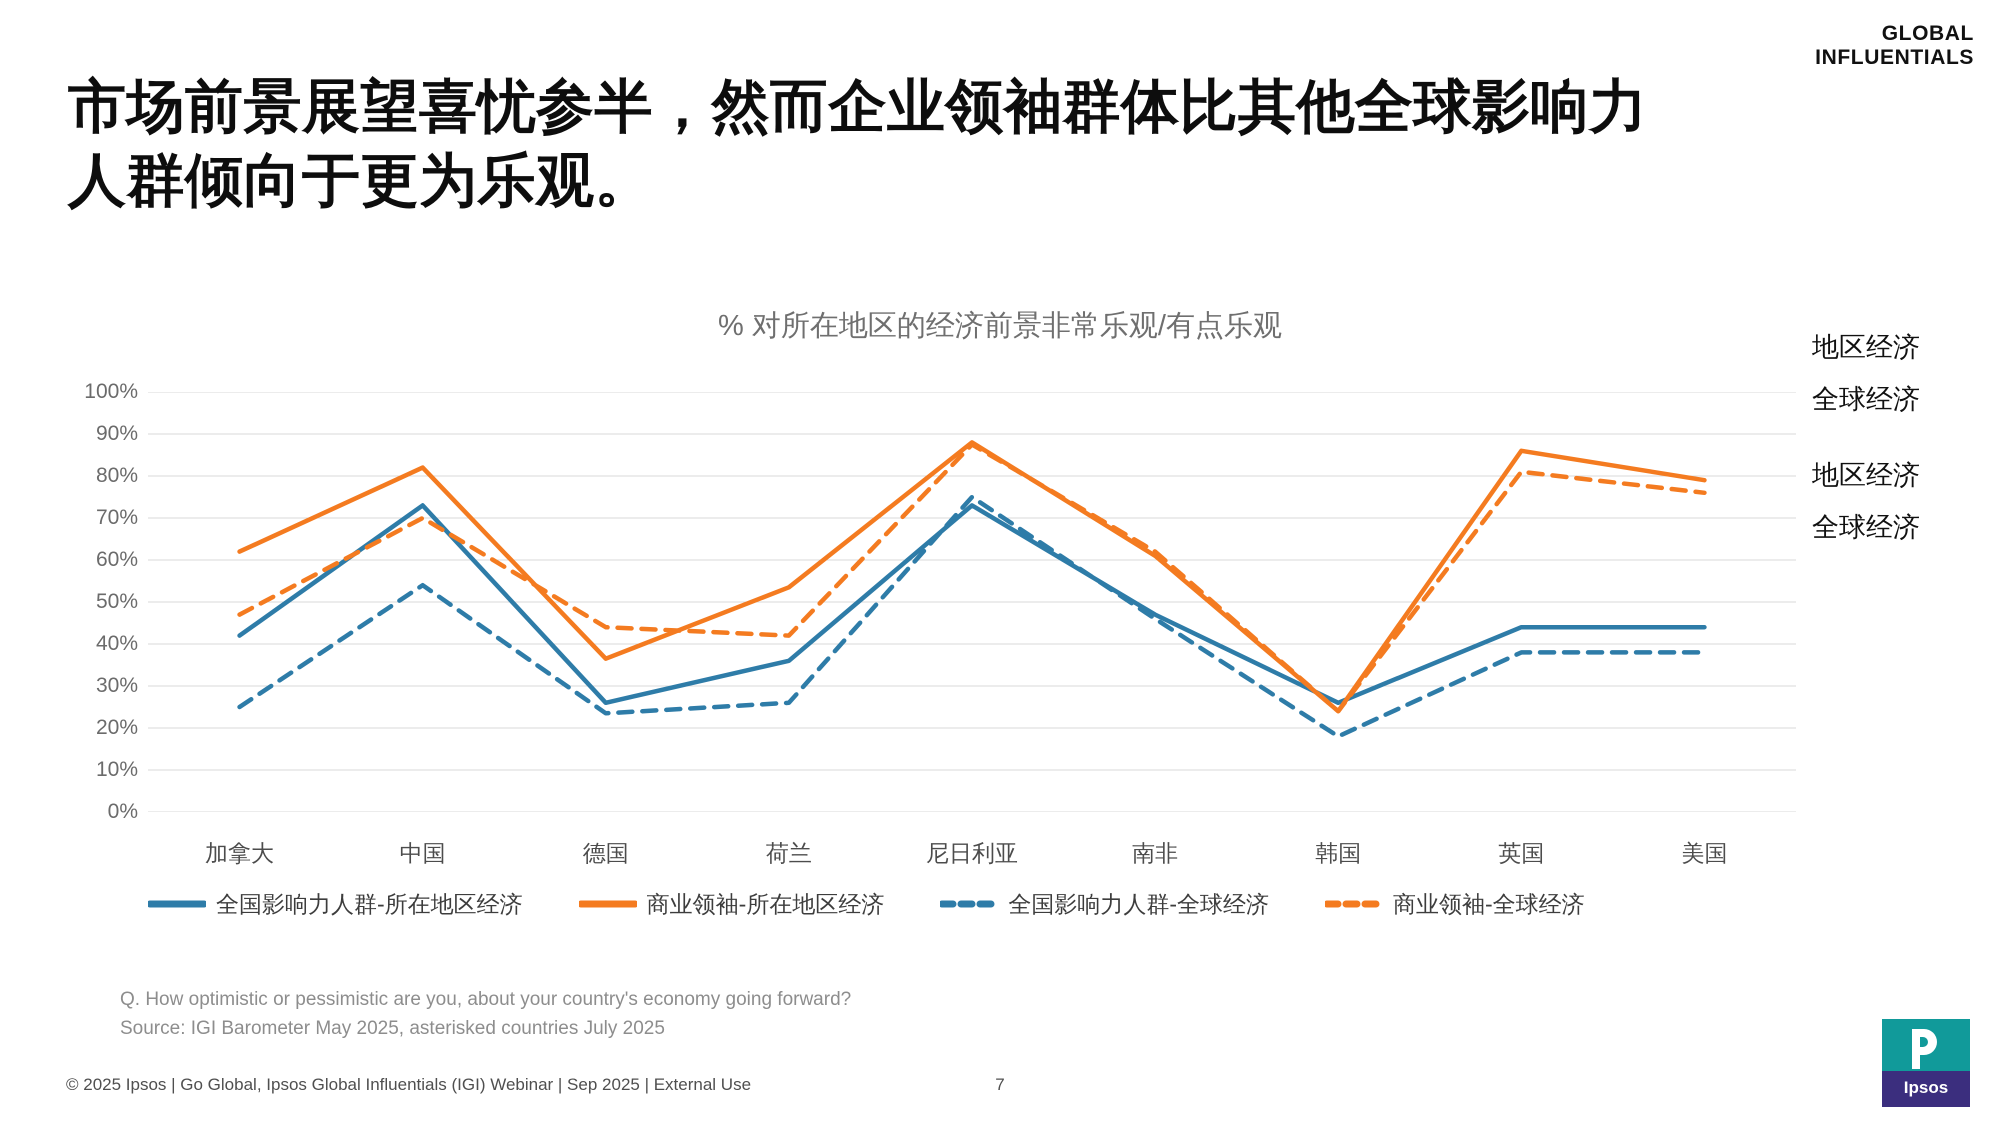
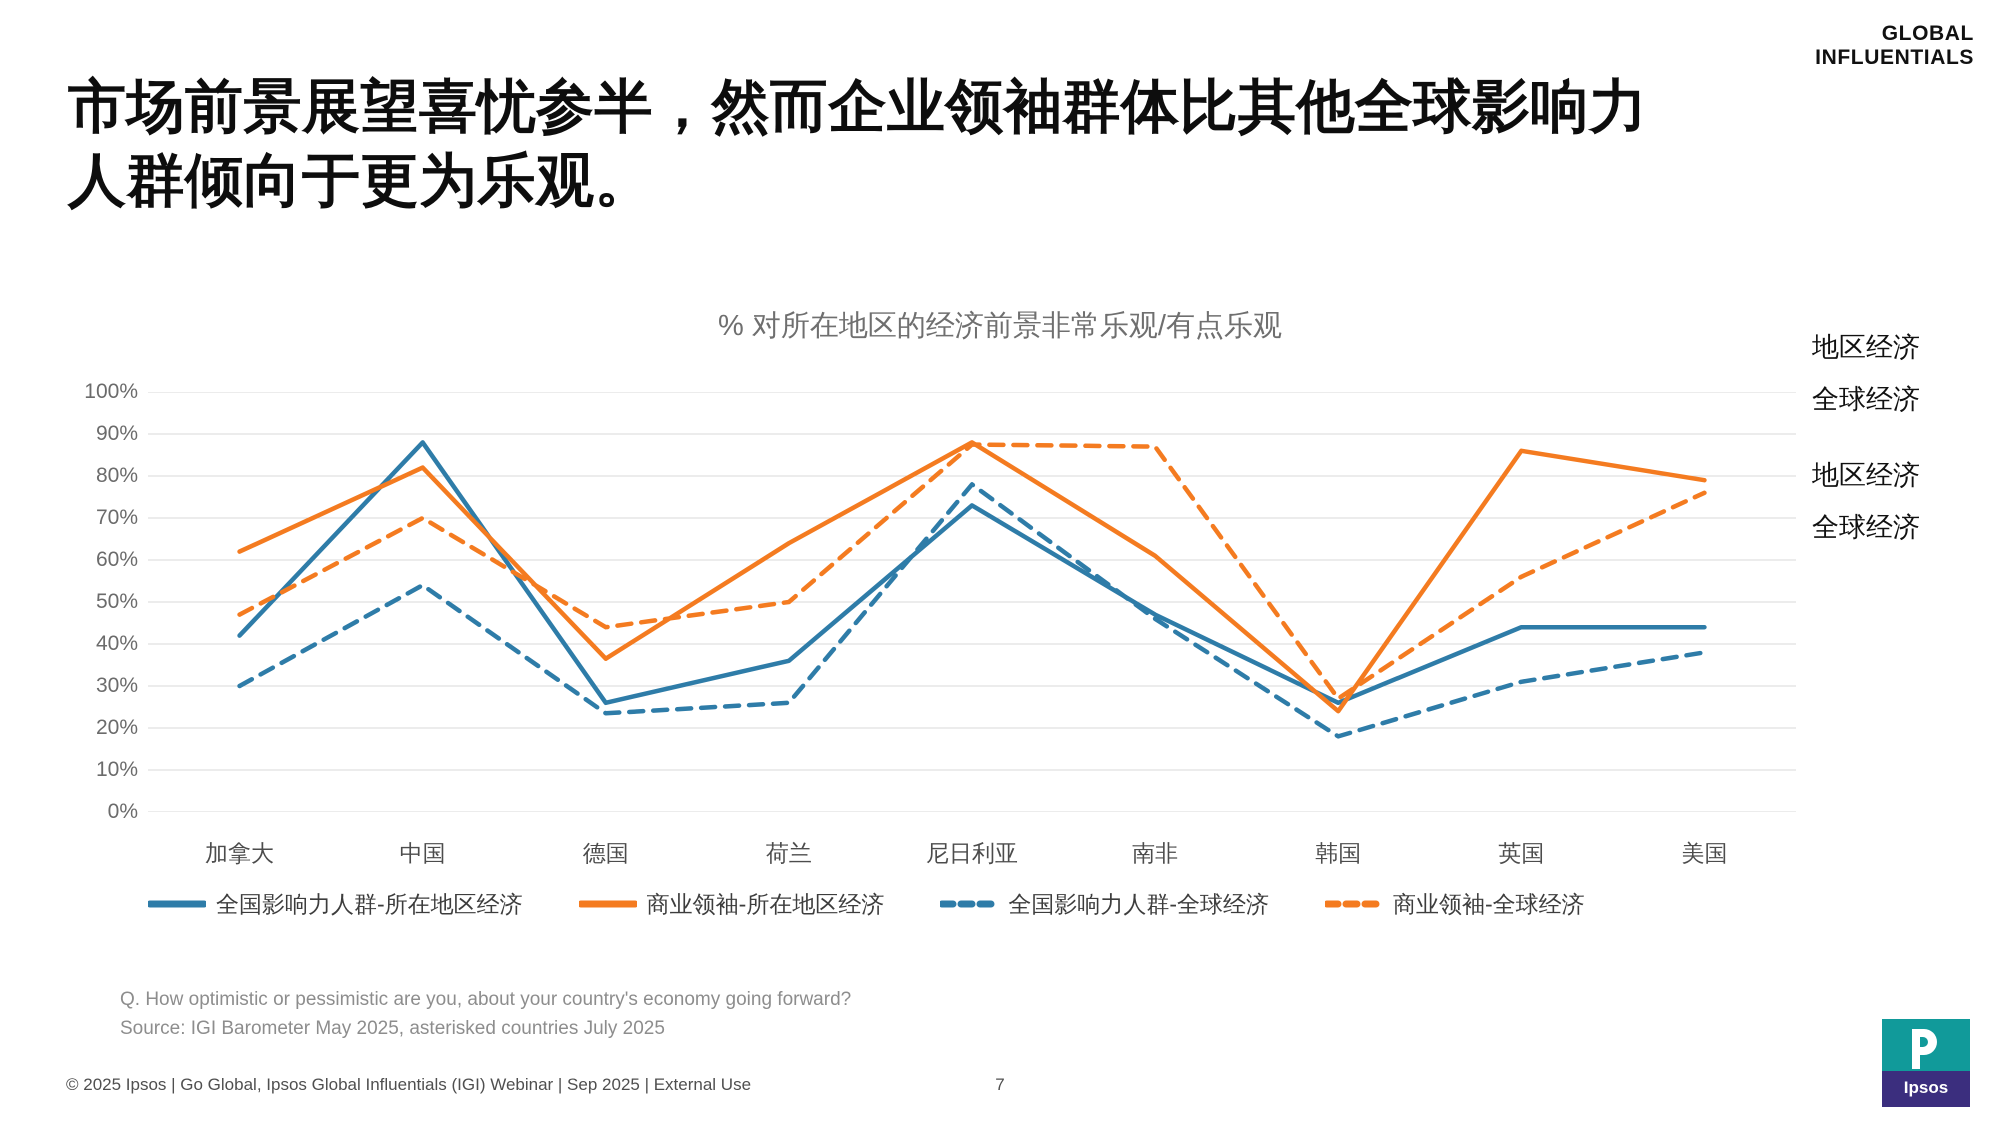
全国影响力人群-全球经济/加拿大: 25% -> 30%
全国影响力人群-所在地区经济/中国: 73% -> 88%
商业领袖-所在地区经济/荷兰: 54% -> 64%
商业领袖-全球经济/荷兰: 42% -> 50%
全国影响力人群-全球经济/尼日利亚: 75% -> 78%
商业领袖-全球经济/南非: 62% -> 87%
商业领袖-全球经济/韩国: 24% -> 27%
全国影响力人群-全球经济/英国: 38% -> 31%
商业领袖-全球经济/英国: 81% -> 56%
